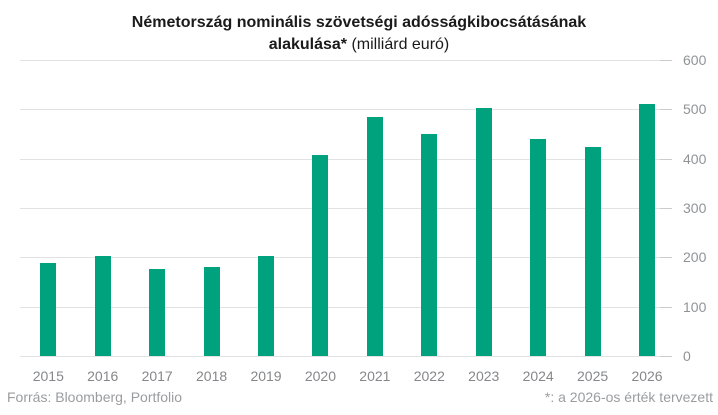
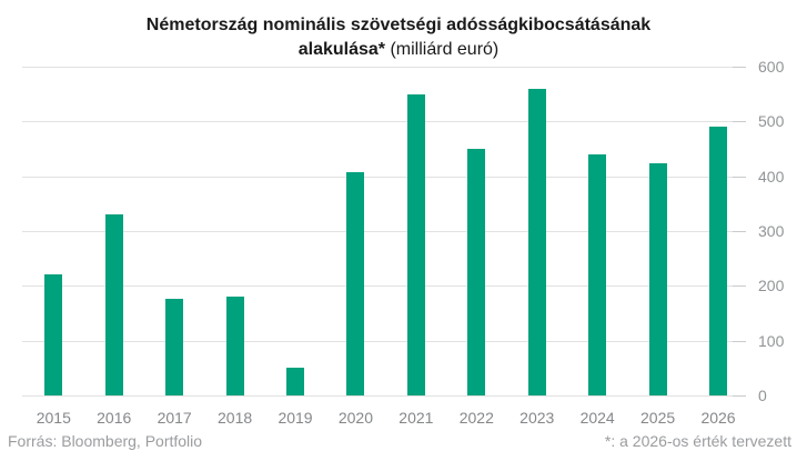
2015: 190 -> 220
2016: 200 -> 330
2019: 200 -> 50
2021: 480 -> 550
2023: 500 -> 560
2026: 510 -> 490
